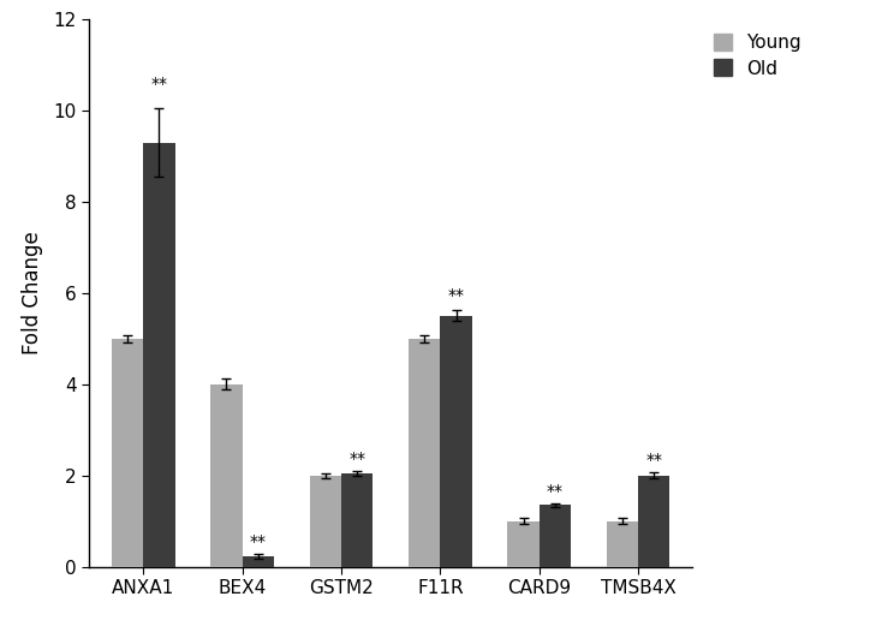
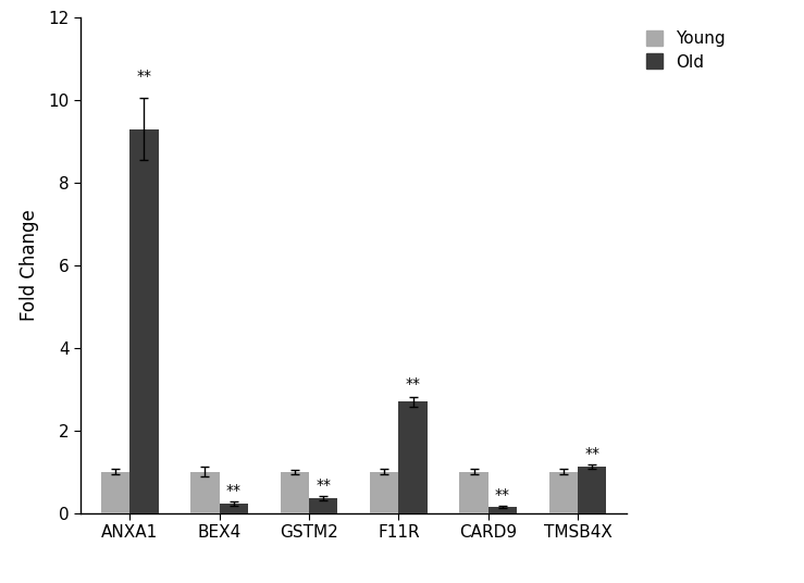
Young/ANXA1: 5 -> 1
Young/BEX4: 4 -> 1
Young/GSTM2: 2 -> 1
Old/GSTM2: 2.05 -> 0.37
Young/F11R: 5 -> 1
Old/F11R: 5.50 -> 2.70
Old/CARD9: 1.35 -> 0.15
Old/TMSB4X: 2.00 -> 1.12
